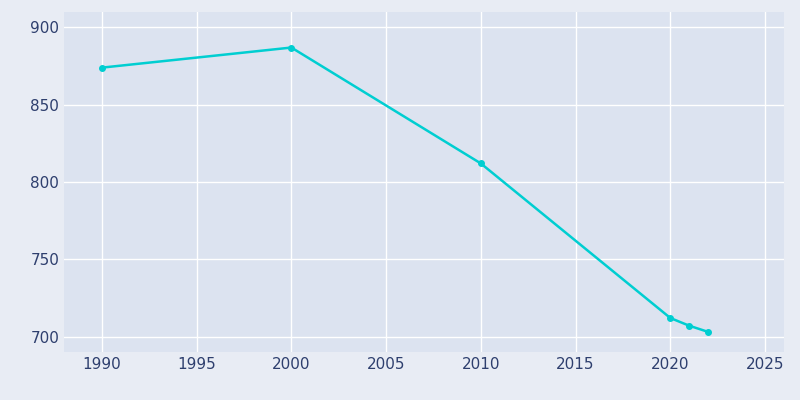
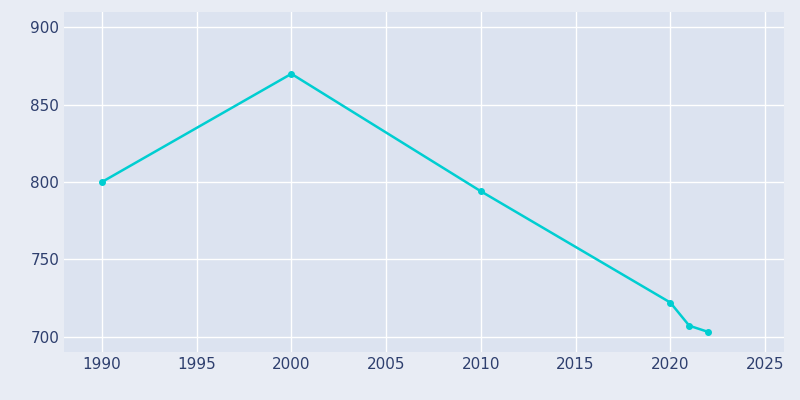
1990: 874 -> 800
2000: 887 -> 870
2010: 812 -> 794
2020: 712 -> 722
